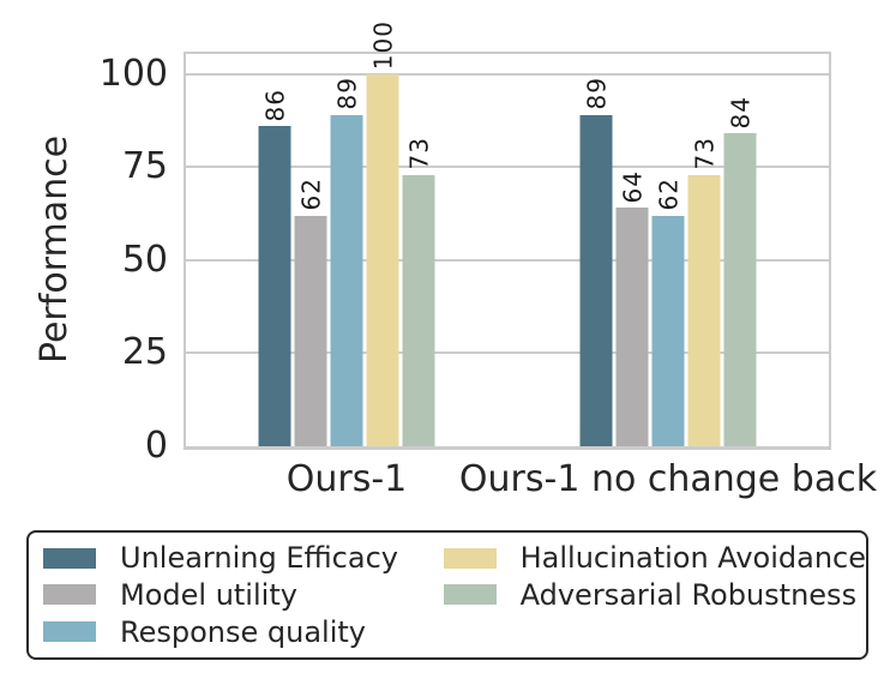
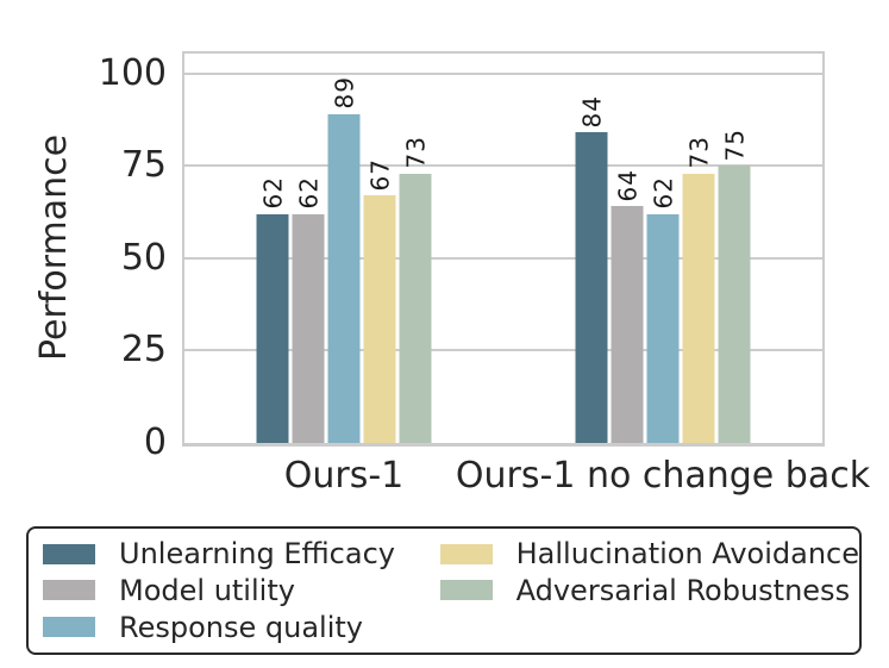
Unlearning Efficacy/Ours-1: 86 -> 62
Hallucination Avoidance/Ours-1: 100 -> 67
Unlearning Efficacy/Ours-1 no change back: 89 -> 84
Adversarial Robustness/Ours-1 no change back: 84 -> 75
